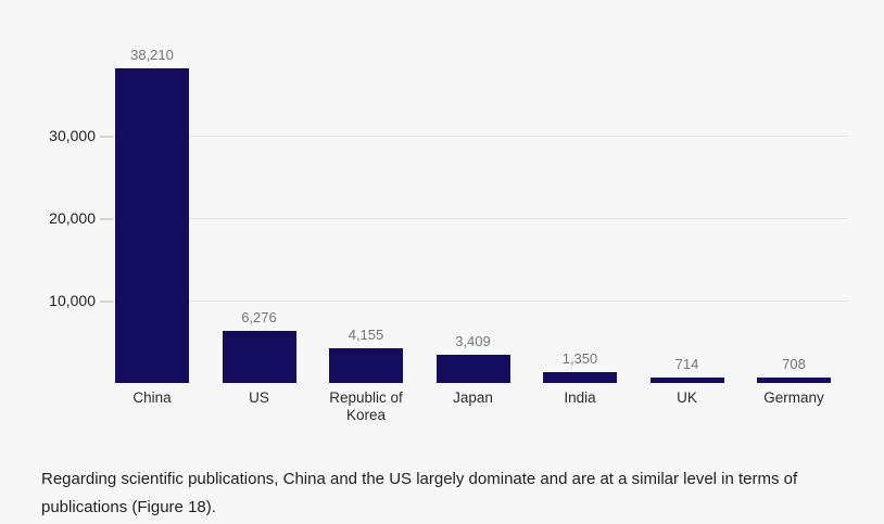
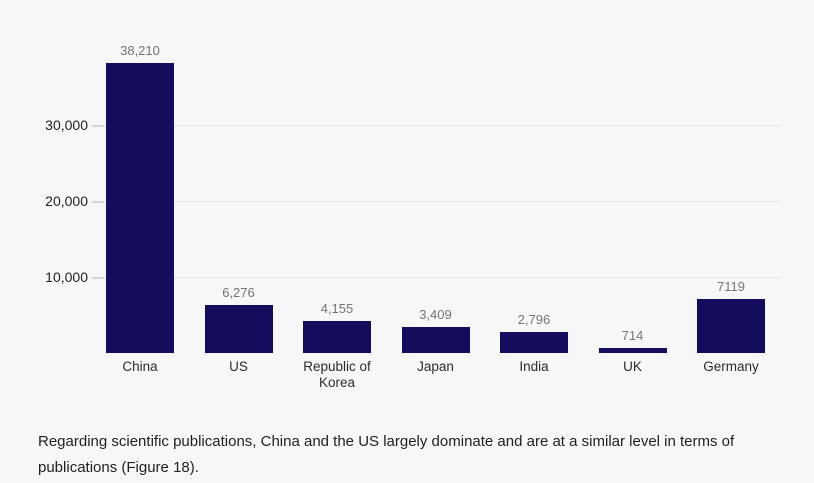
India: 1,350 -> 2,796
Germany: 708 -> 7119
